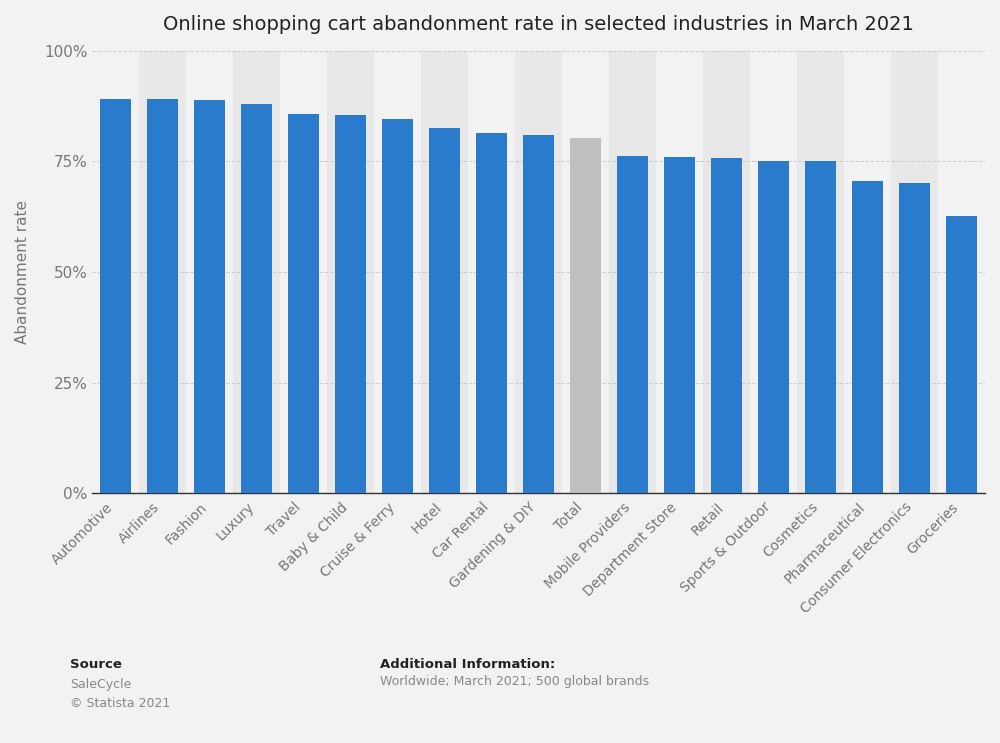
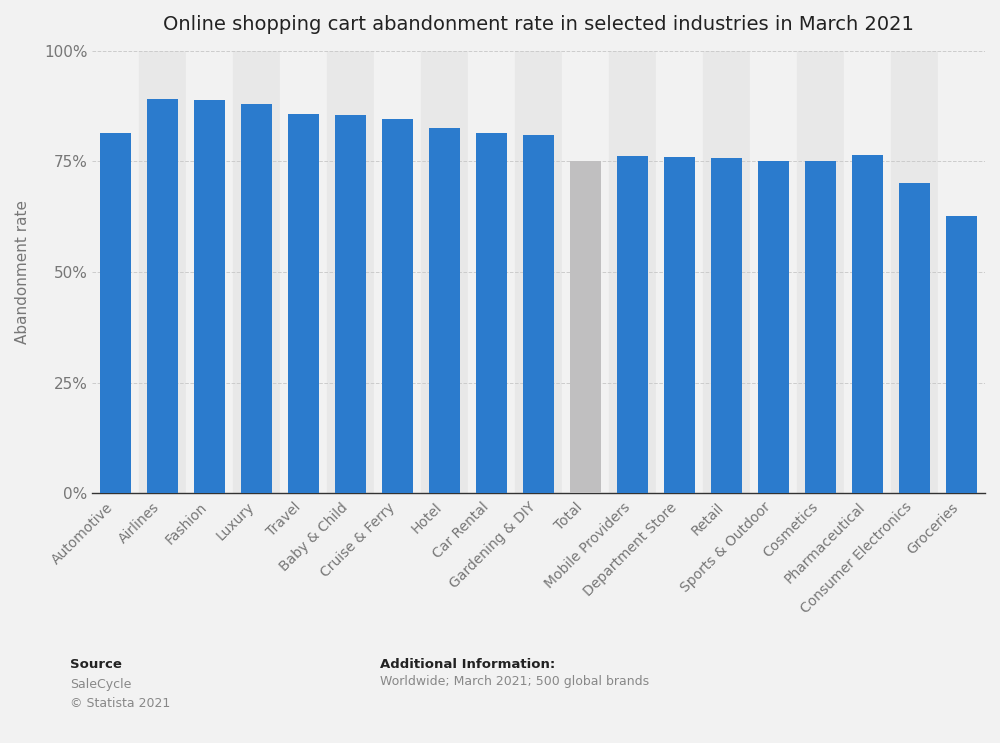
Automotive: 89.1% -> 81.5%
Total: 80.3% -> 75.0%
Pharmaceutical: 70.5% -> 76.5%
